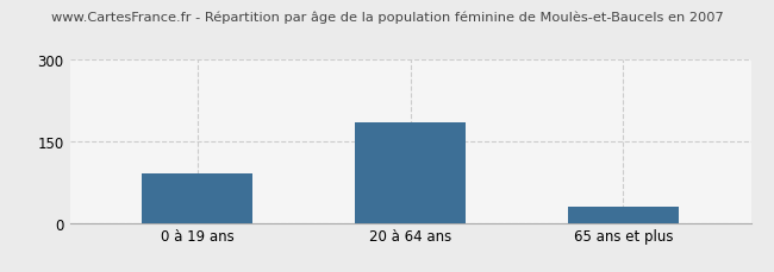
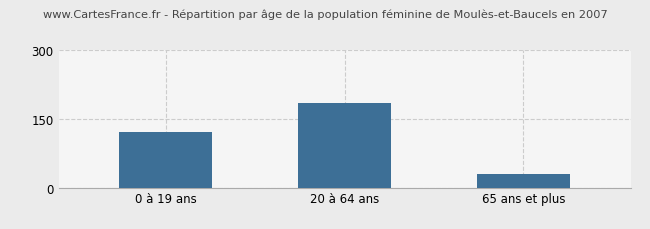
0 à 19 ans: 90 -> 120
